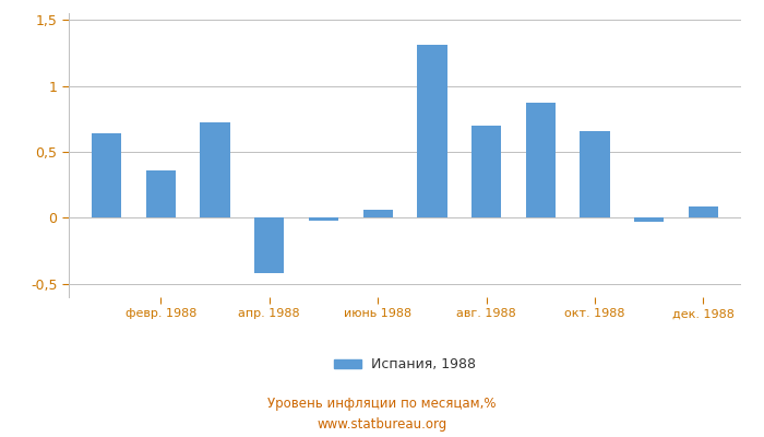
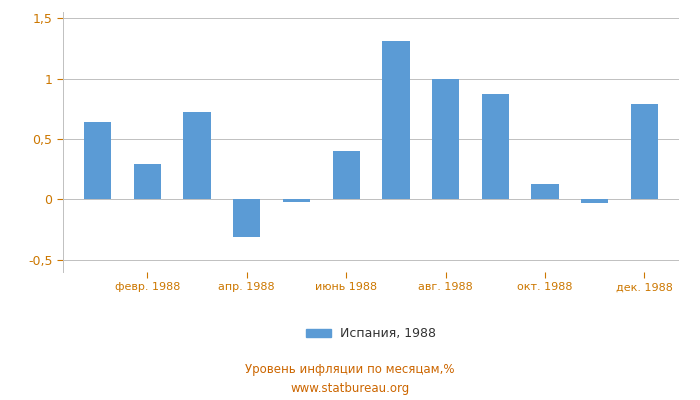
февр. 1988: 0,36 -> 0,29
апр. 1988: -0,42 -> -0,31
июнь 1988: 0,06 -> 0,40
авг. 1988: 0,70 -> 1,00
окт. 1988: 0,66 -> 0,13
дек. 1988: 0,09 -> 0,79
